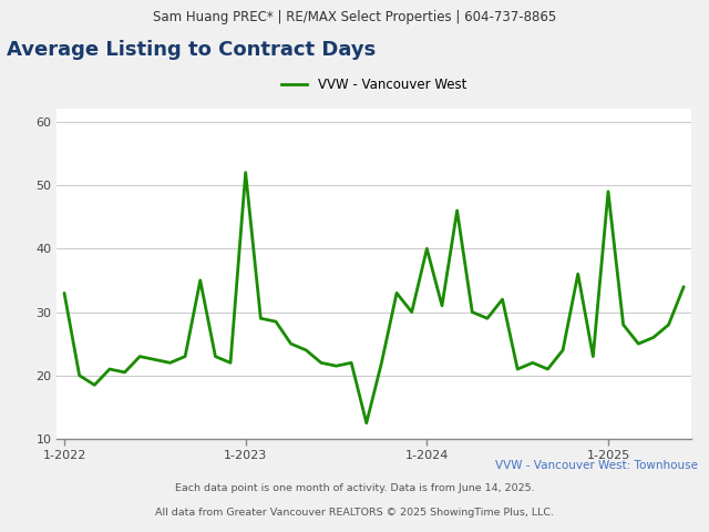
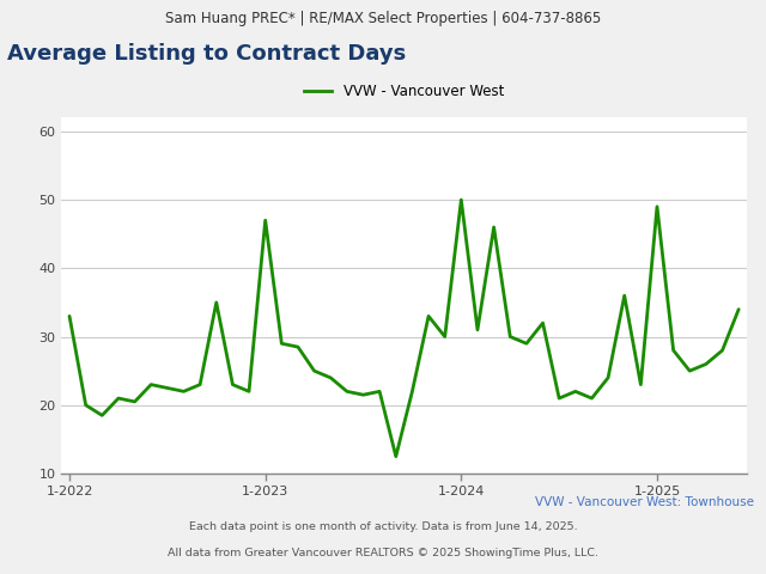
1-2023: 52.0 -> 47.0
1-2024: 40.0 -> 50.0
